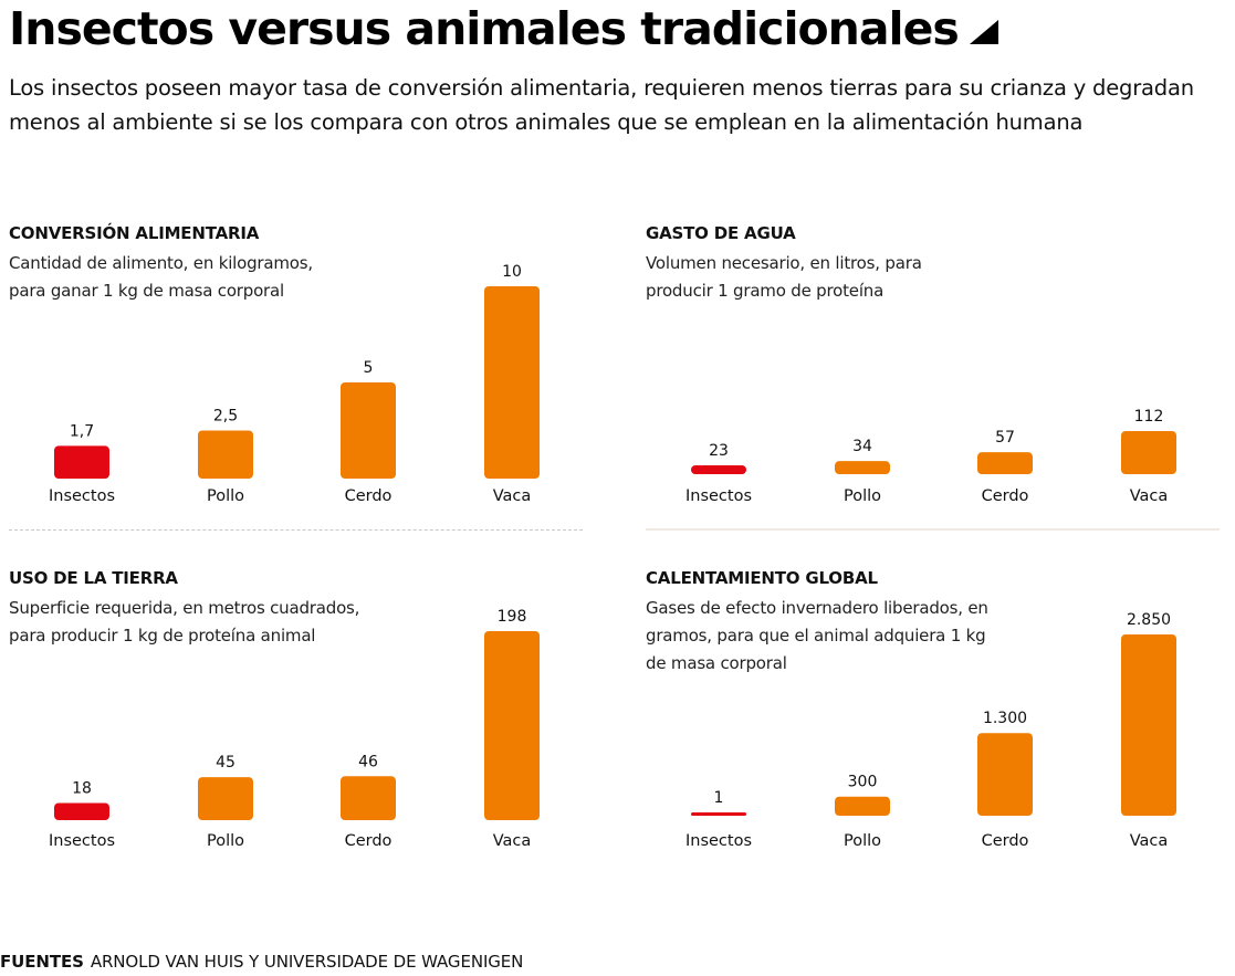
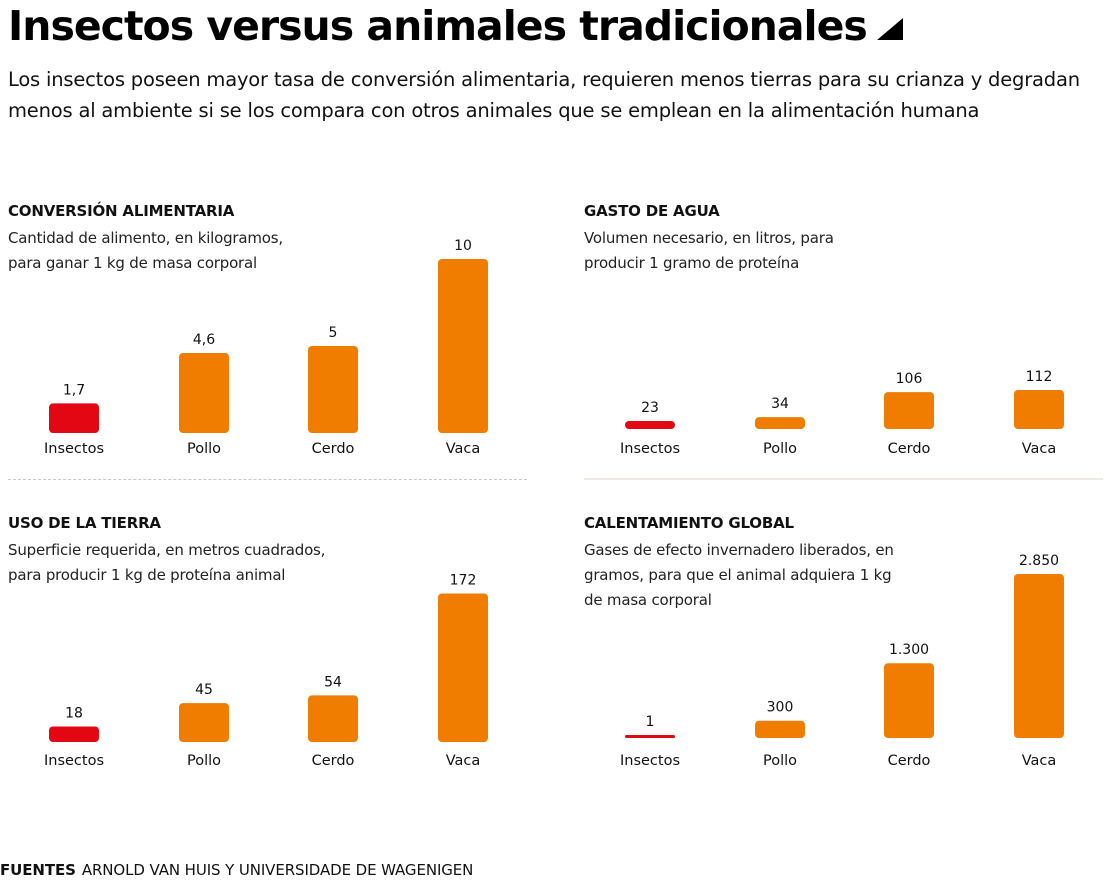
CONVERSIÓN ALIMENTARIA/Pollo: 2,5 -> 4,6
GASTO DE AGUA/Cerdo: 57 -> 106
USO DE LA TIERRA/Cerdo: 46 -> 54
USO DE LA TIERRA/Vaca: 198 -> 172
